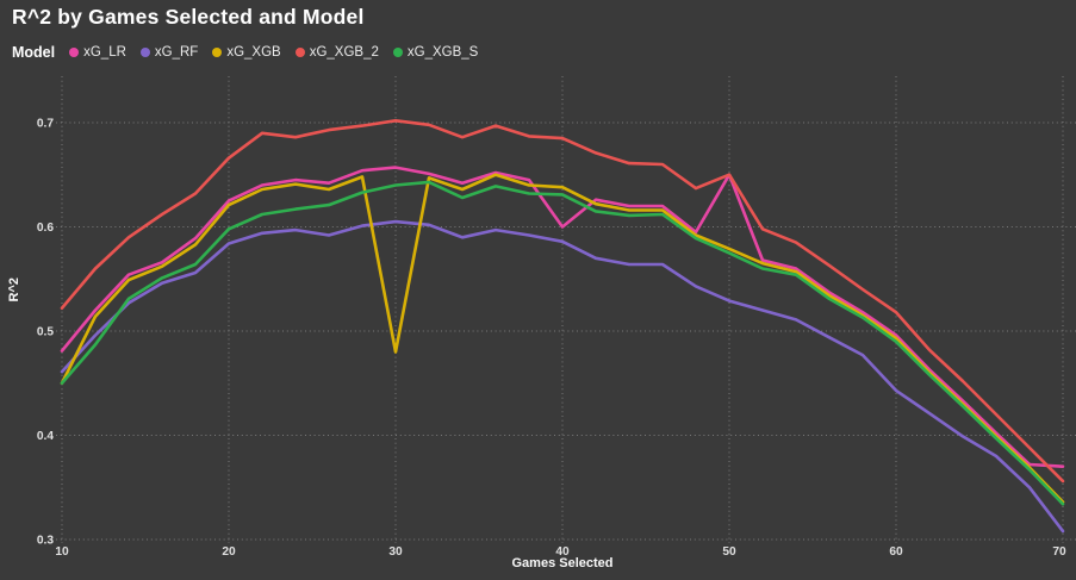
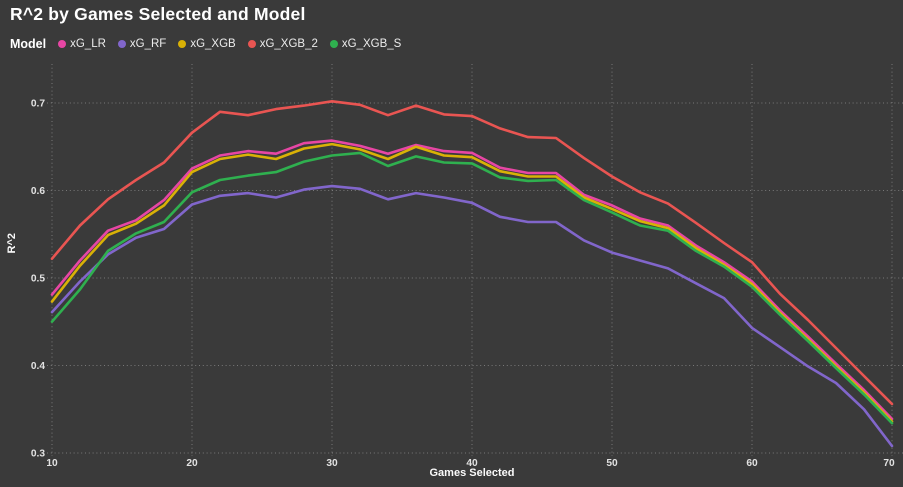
xG_XGB/10: 0.45 -> 0.47
xG_XGB/30: 0.48 -> 0.65
xG_LR/40: 0.60 -> 0.64
xG_LR/50: 0.65 -> 0.58
xG_XGB_2/50: 0.65 -> 0.62
xG_LR/70: 0.37 -> 0.34
